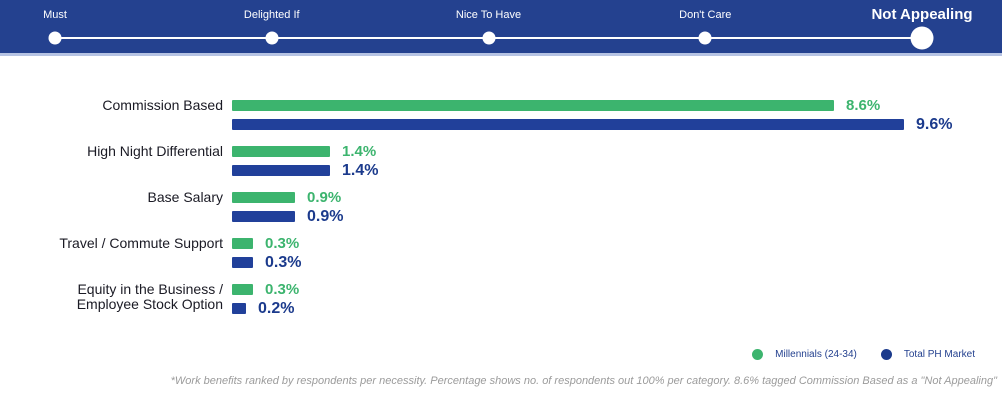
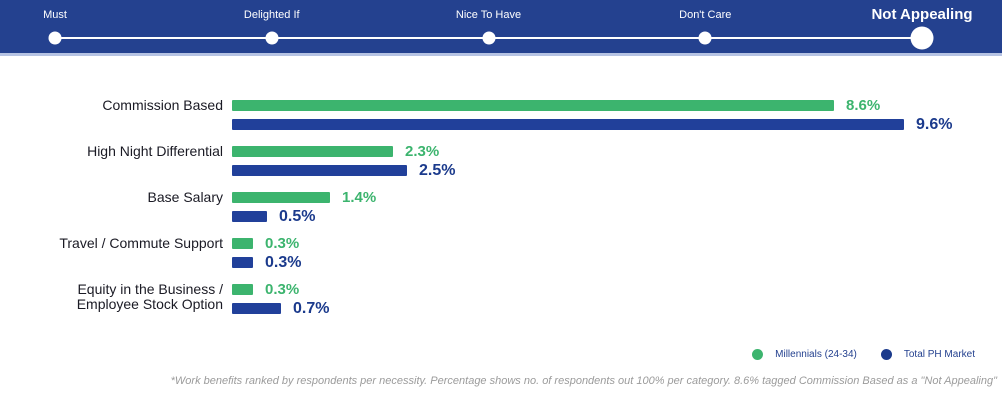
Millennials (24-34)/High Night Differential: 1.4% -> 2.3%
Total PH Market/High Night Differential: 1.4% -> 2.5%
Millennials (24-34)/Base Salary: 0.9% -> 1.4%
Total PH Market/Base Salary: 0.9% -> 0.5%
Total PH Market/Equity in the Business / Employee Stock Option: 0.2% -> 0.7%
